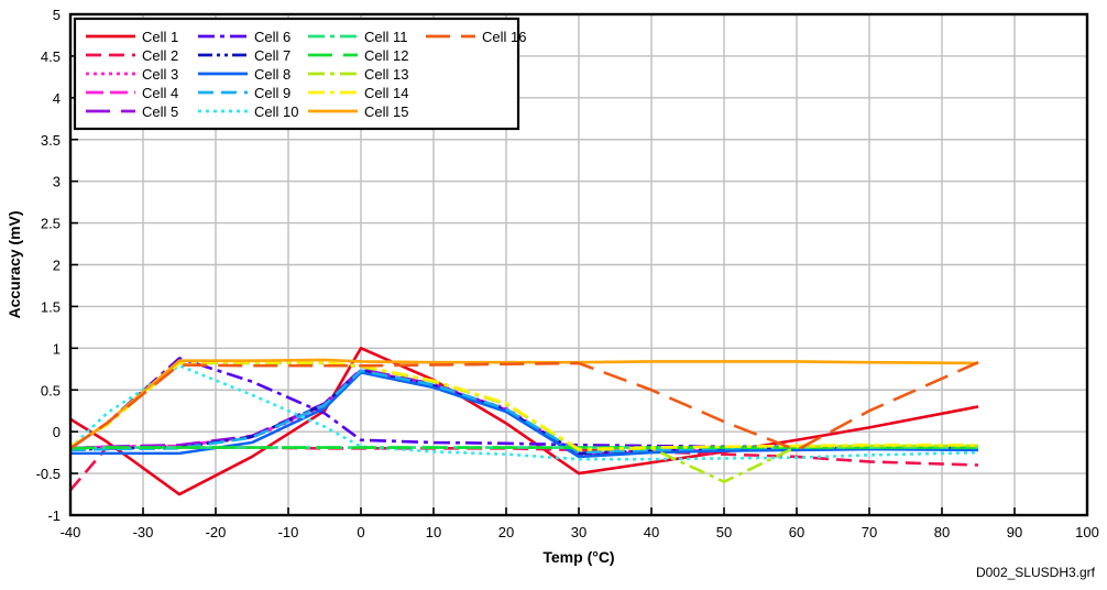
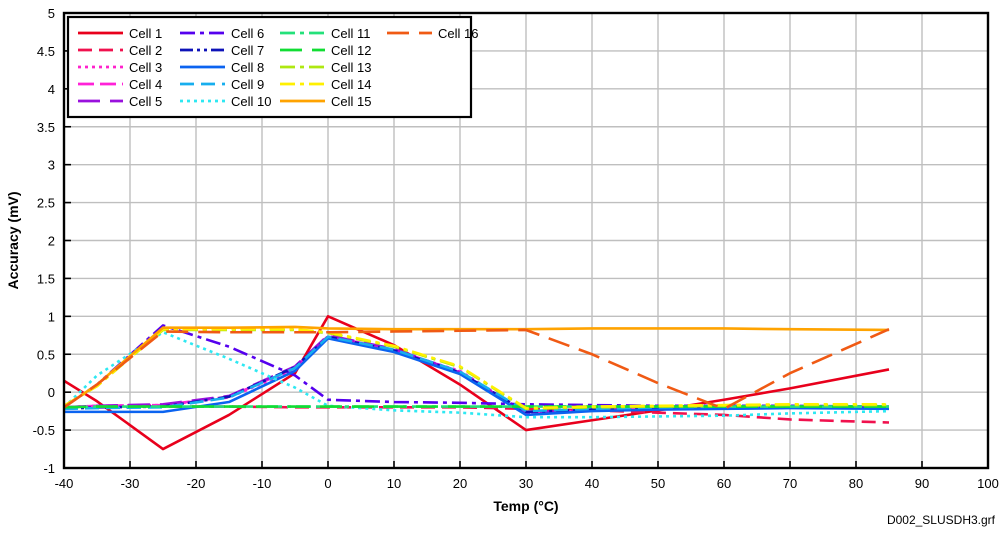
Cell 2/-40: -0.7 -> -0.2
Cell 13/50: -0.6 -> -0.2
